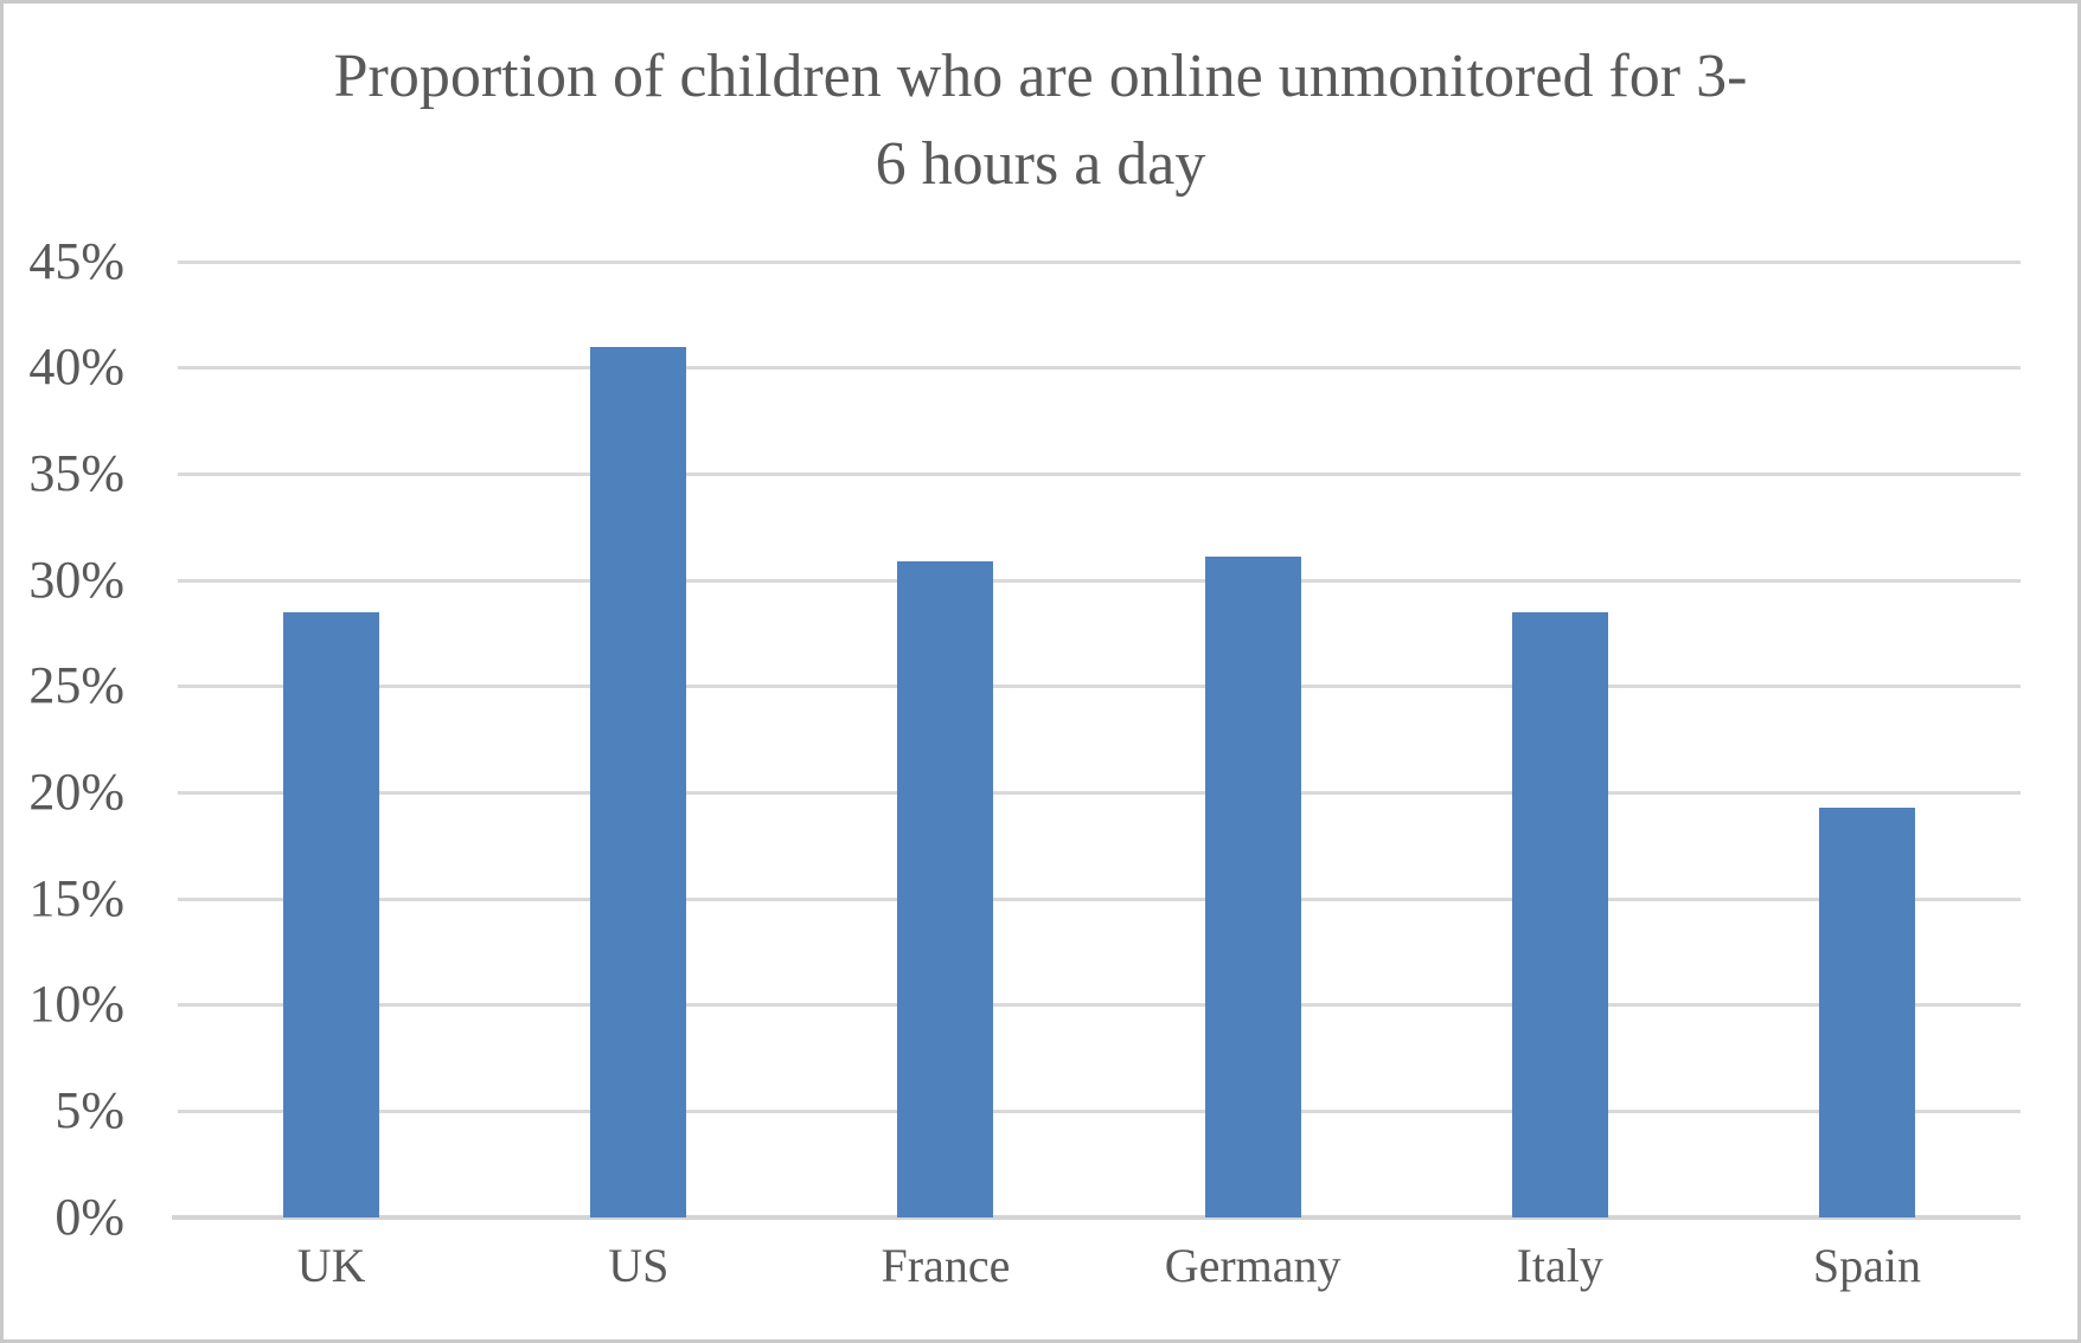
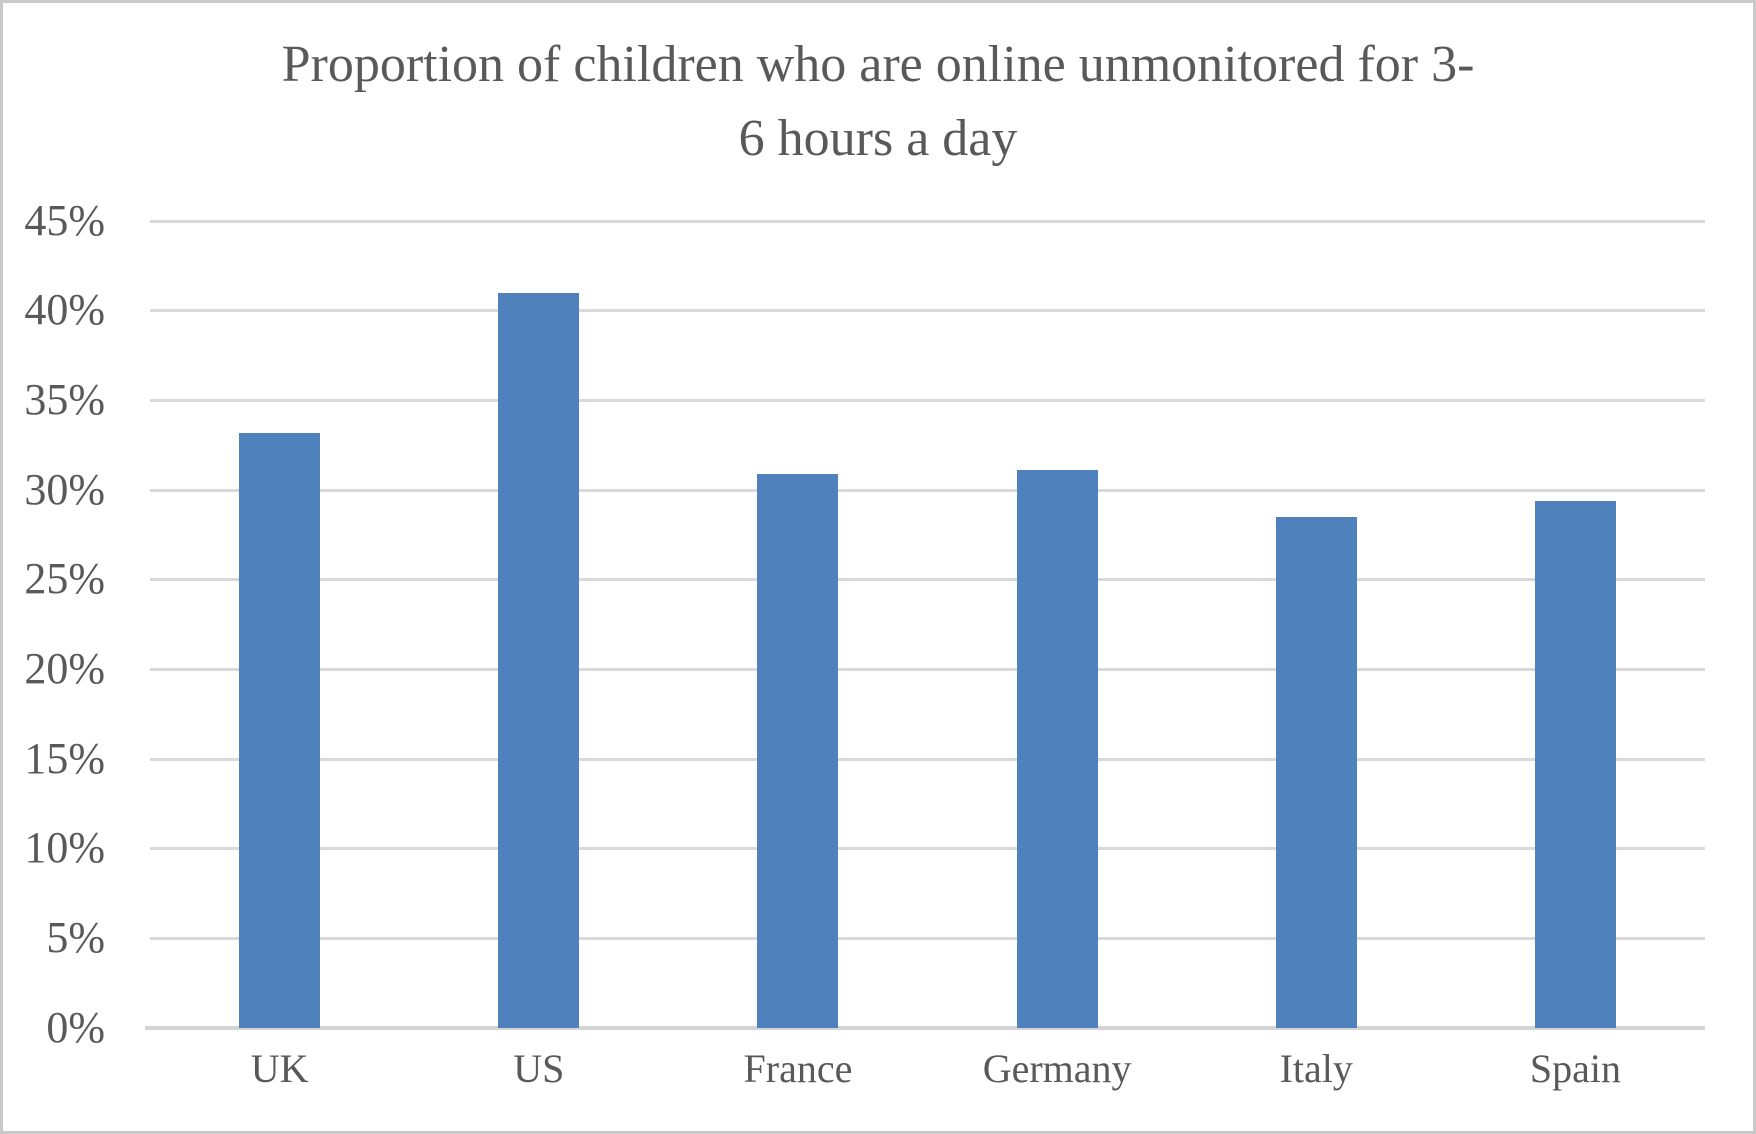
UK: 28.5% -> 33.2%
Spain: 19.3% -> 29.4%
